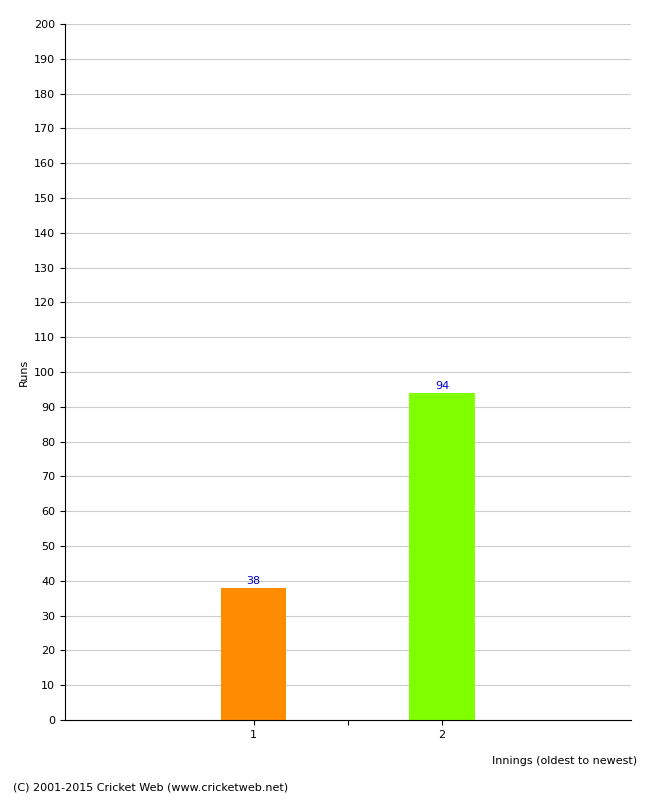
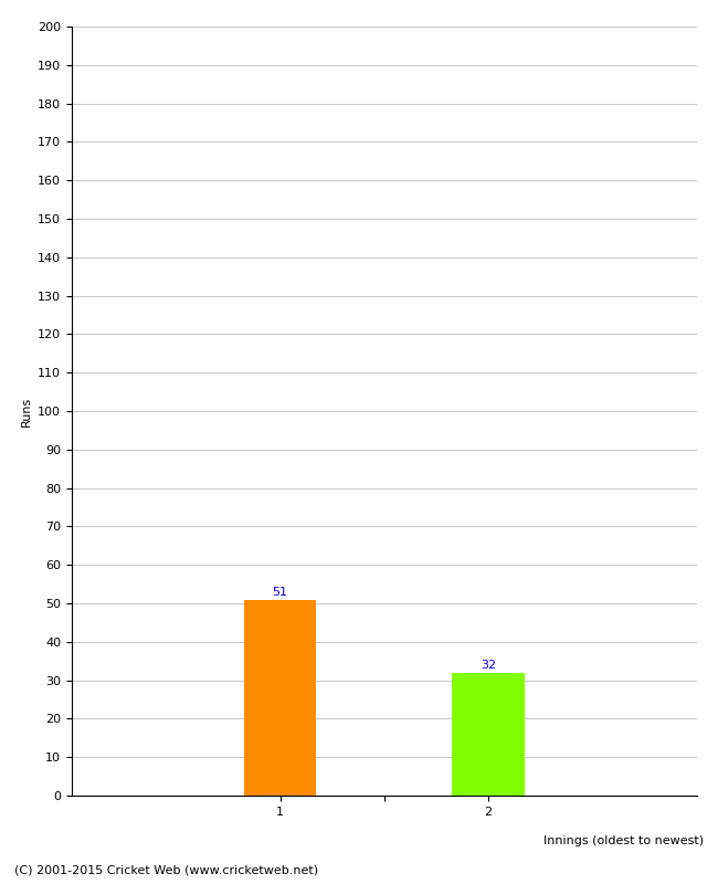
1: 38 -> 51
2: 94 -> 32
